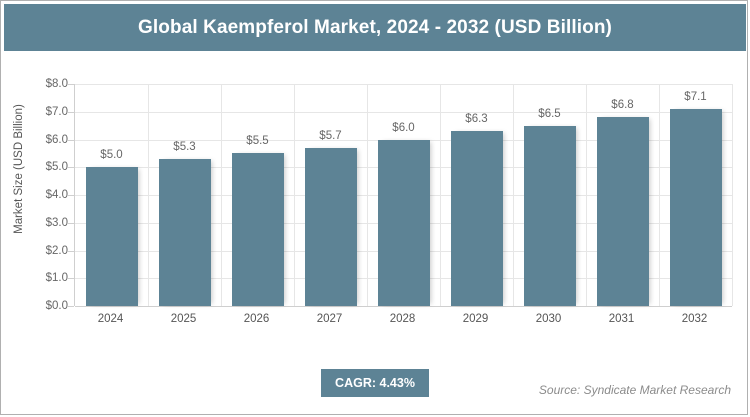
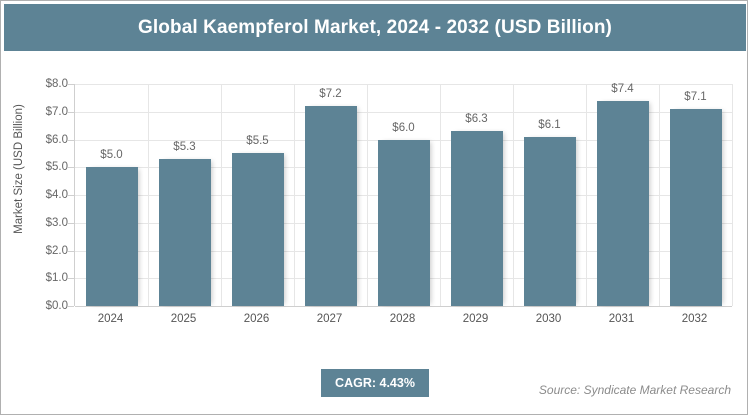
2027: $5.7 -> $7.2
2030: $6.5 -> $6.1
2031: $6.8 -> $7.4
